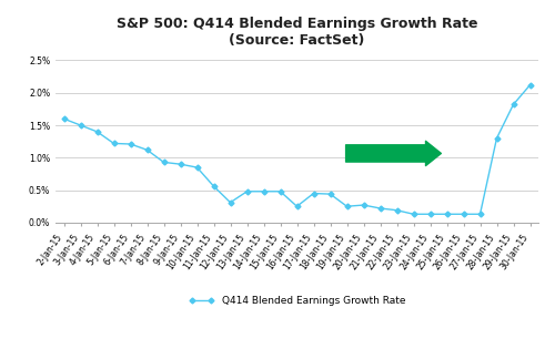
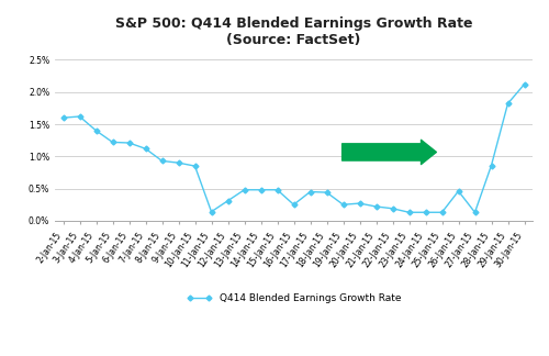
3-Jan-15: 1.50% -> 1.62%
11-Jan-15: 0.56% -> 0.14%
26-Jan-15: 0.13% -> 0.46%
28-Jan-15: 1.30% -> 0.86%
